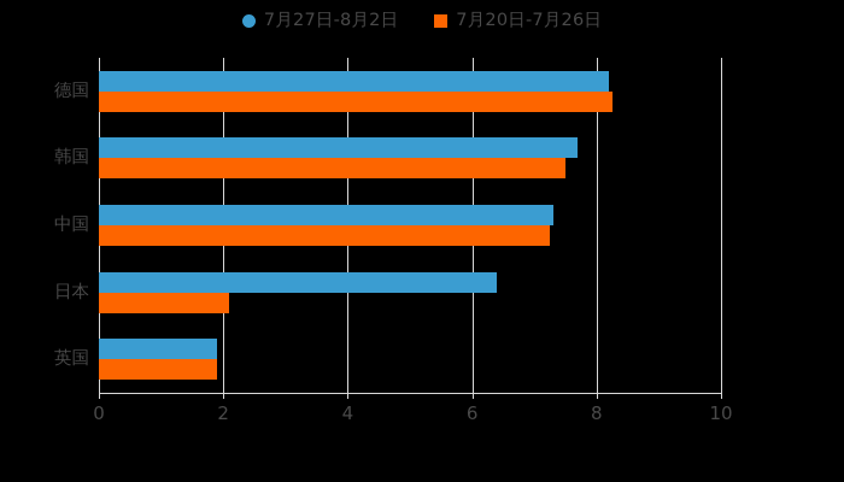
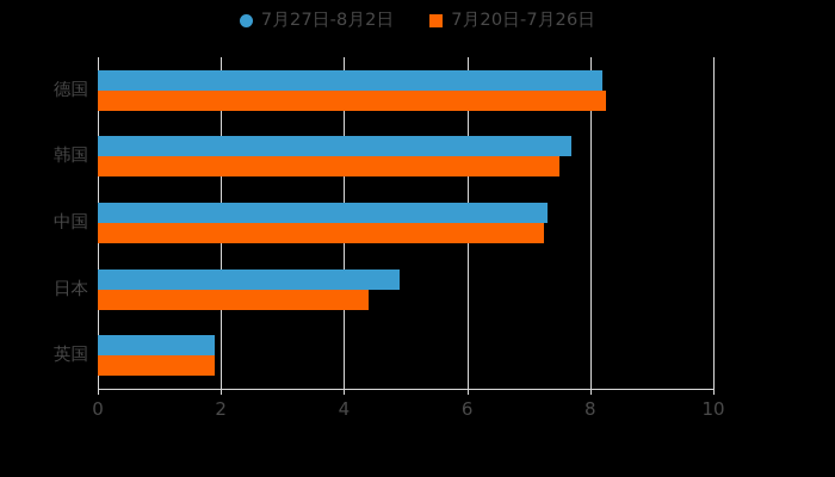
7月27日-8月2日/日本: 6.4 -> 4.9
7月20日-7月26日/日本: 2.1 -> 4.4
